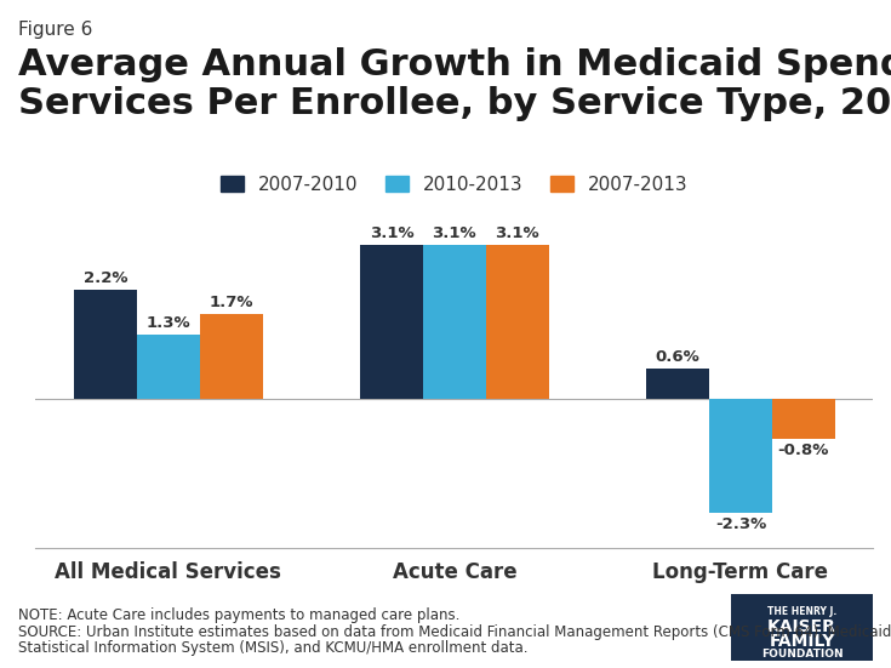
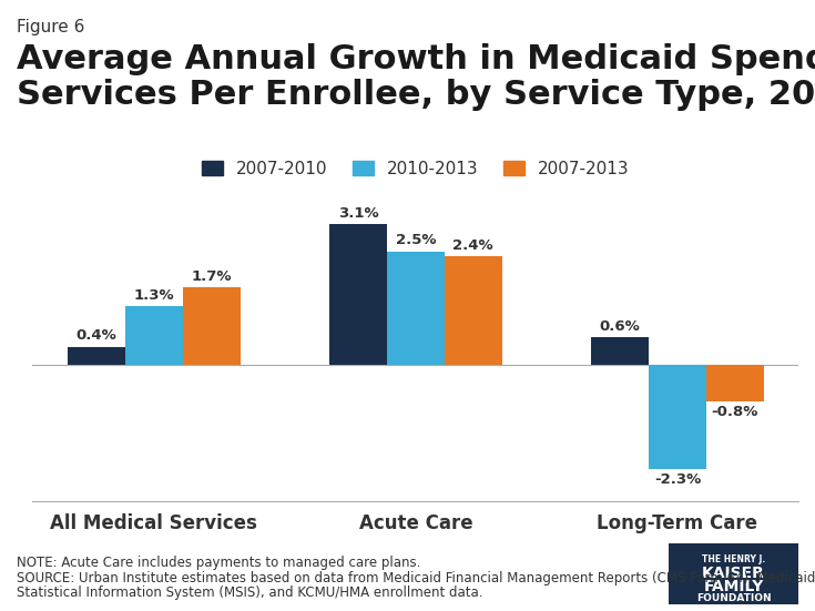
2007-2010/All Medical Services: 2.2% -> 0.4%
2010-2013/Acute Care: 3.1% -> 2.5%
2007-2013/Acute Care: 3.1% -> 2.4%
